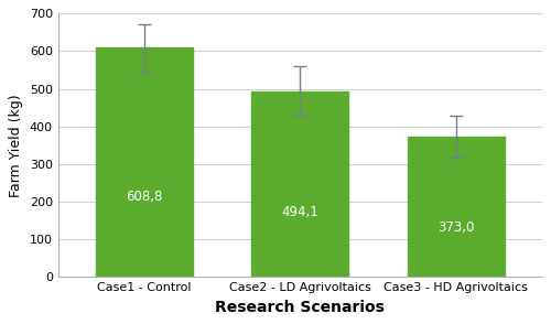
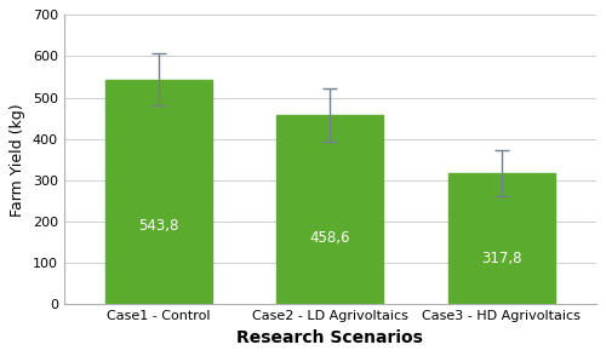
Case1 - Control: 608,8 -> 543,8
Case2 - LD Agrivoltaics: 494,1 -> 458,6
Case3 - HD Agrivoltaics: 373,0 -> 317,8
